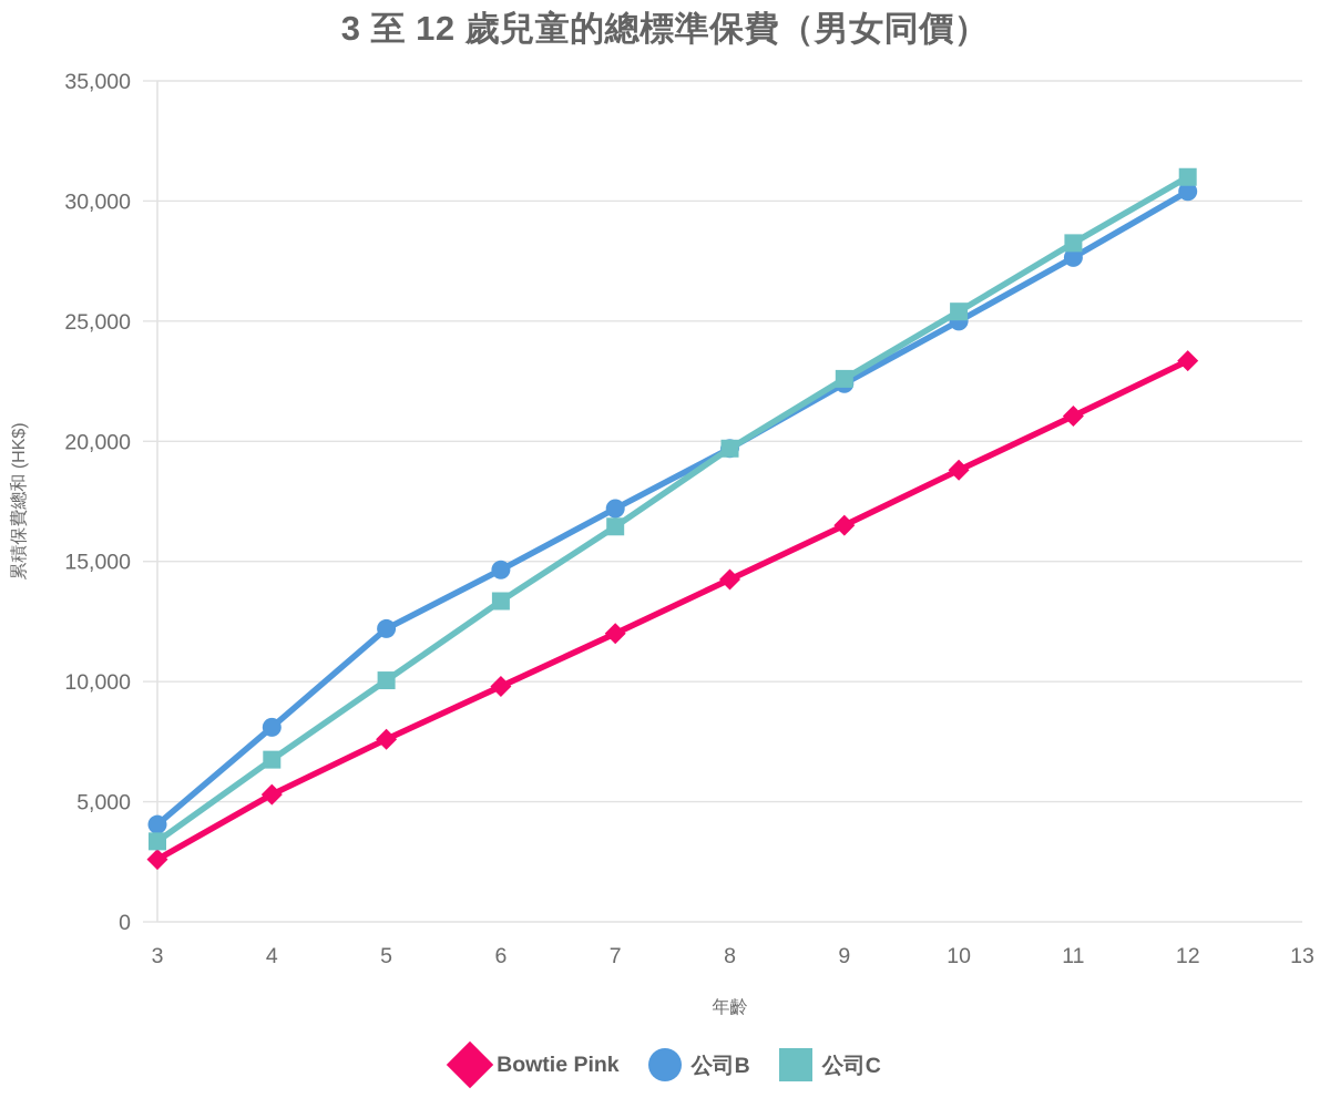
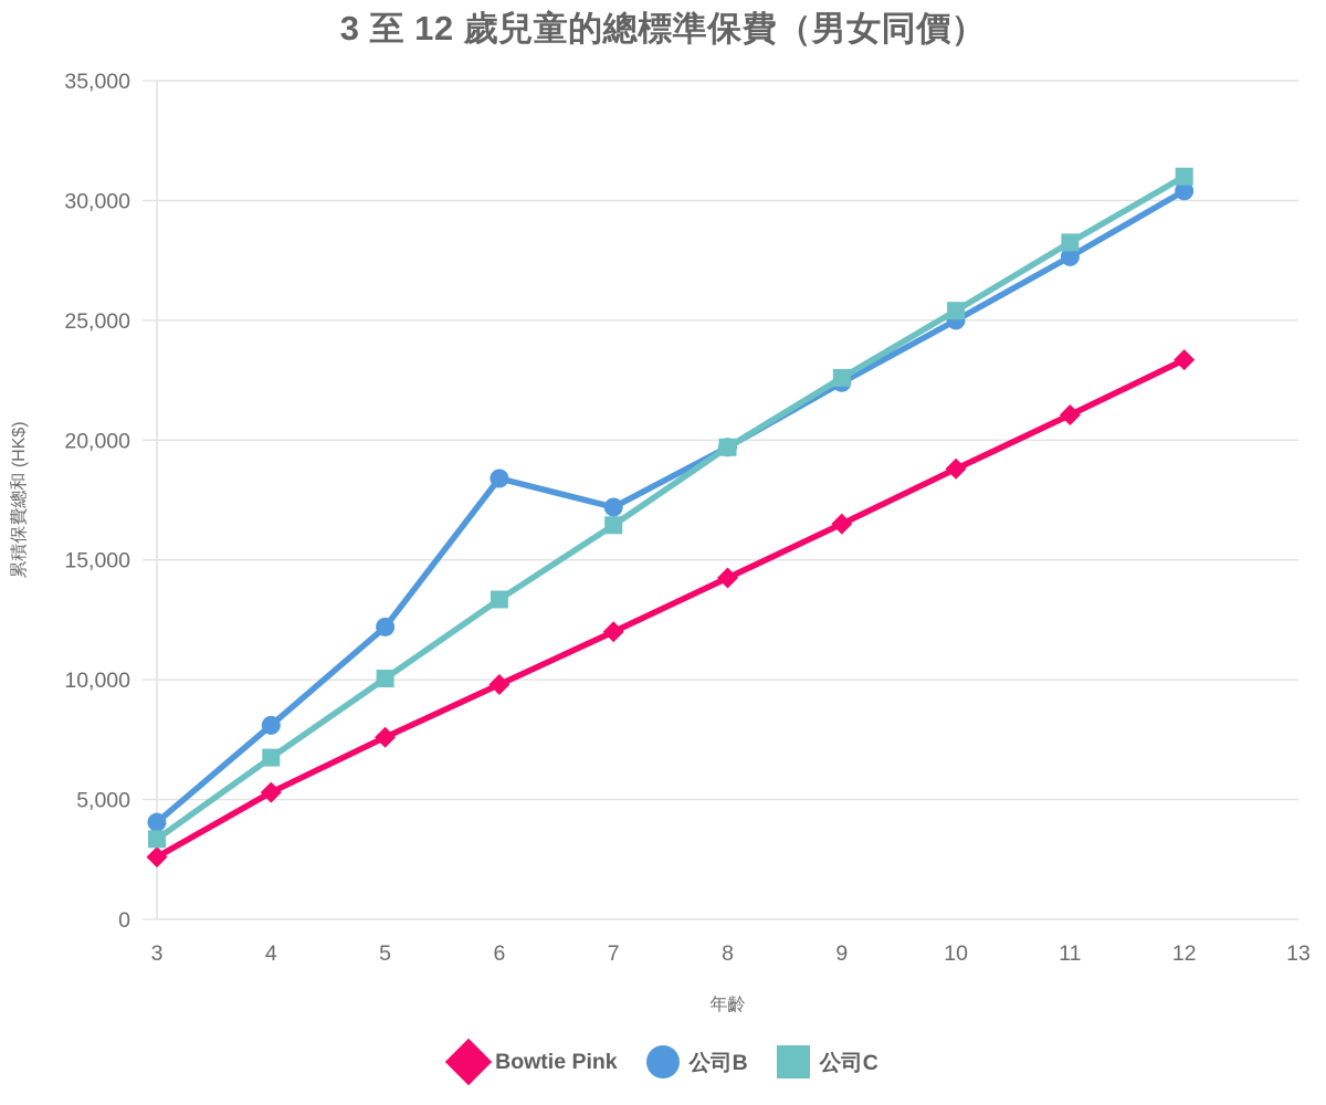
公司B/6: 14600 -> 18400
